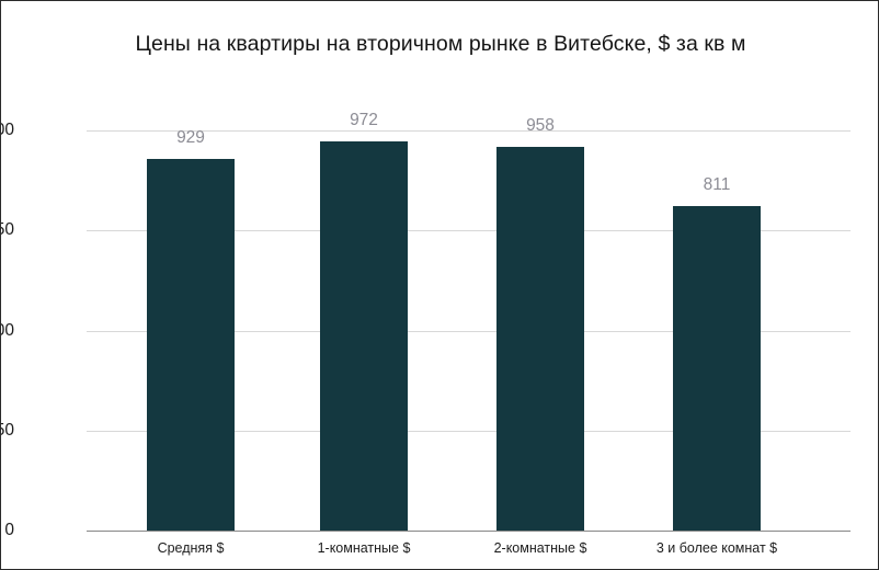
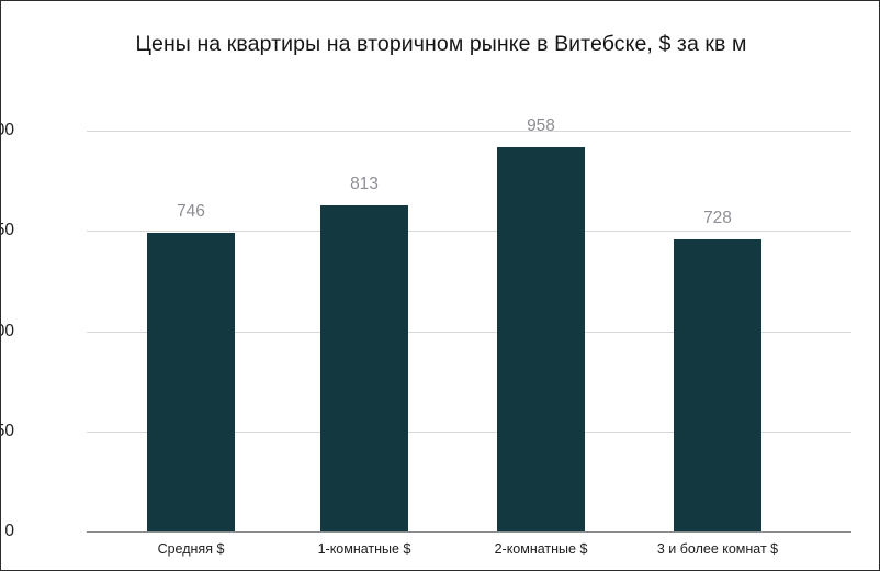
Средняя $: 929 -> 746
1-комнатные $: 972 -> 813
3 и более комнат $: 811 -> 728
